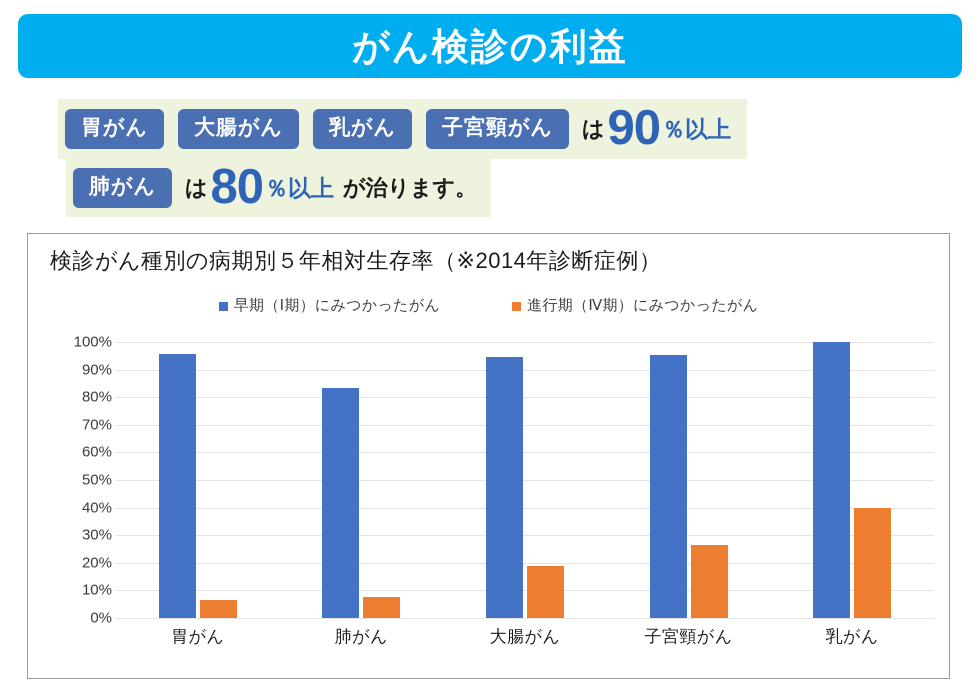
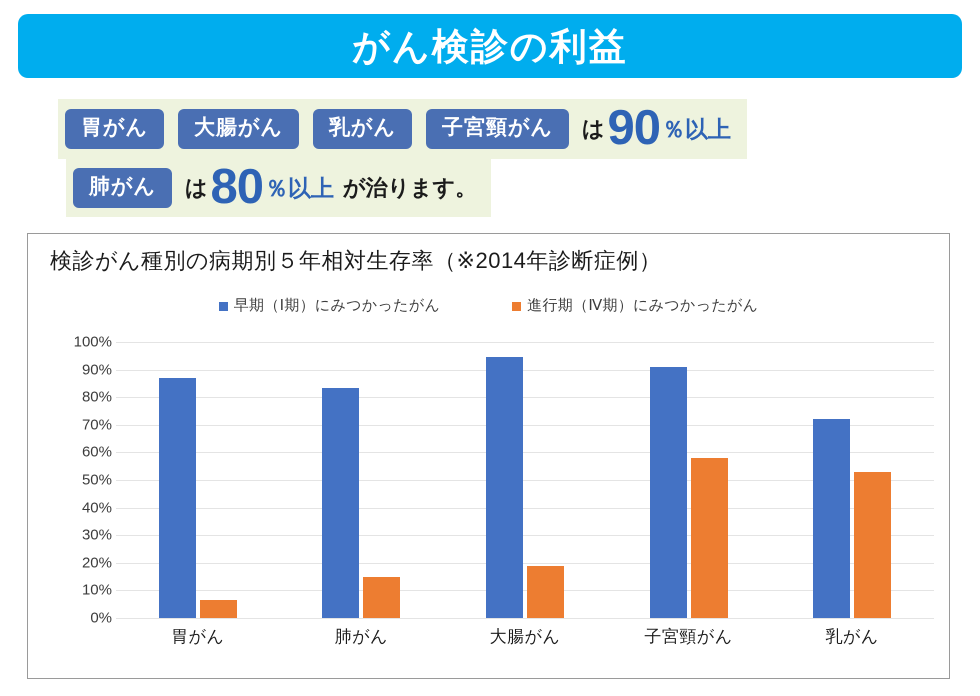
早期（Ⅰ期）にみつかったがん/胃がん: 96% -> 87%
進行期（Ⅳ期）にみつかったがん/肺がん: 8% -> 15%
早期（Ⅰ期）にみつかったがん/子宮頸がん: 95% -> 91%
進行期（Ⅳ期）にみつかったがん/子宮頸がん: 26% -> 58%
早期（Ⅰ期）にみつかったがん/乳がん: 100% -> 72%
進行期（Ⅳ期）にみつかったがん/乳がん: 40% -> 53%
